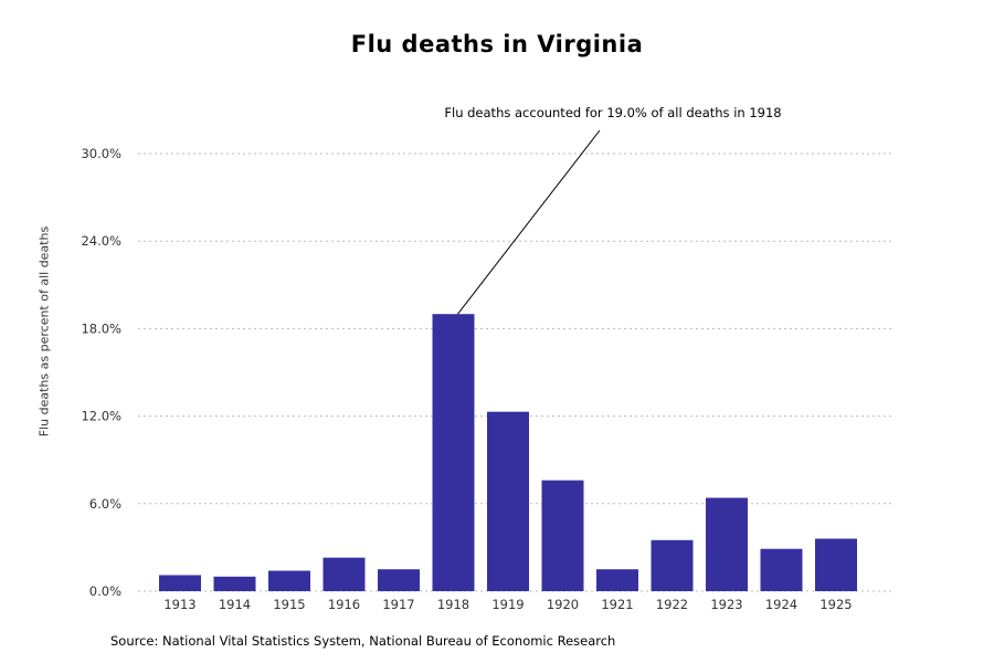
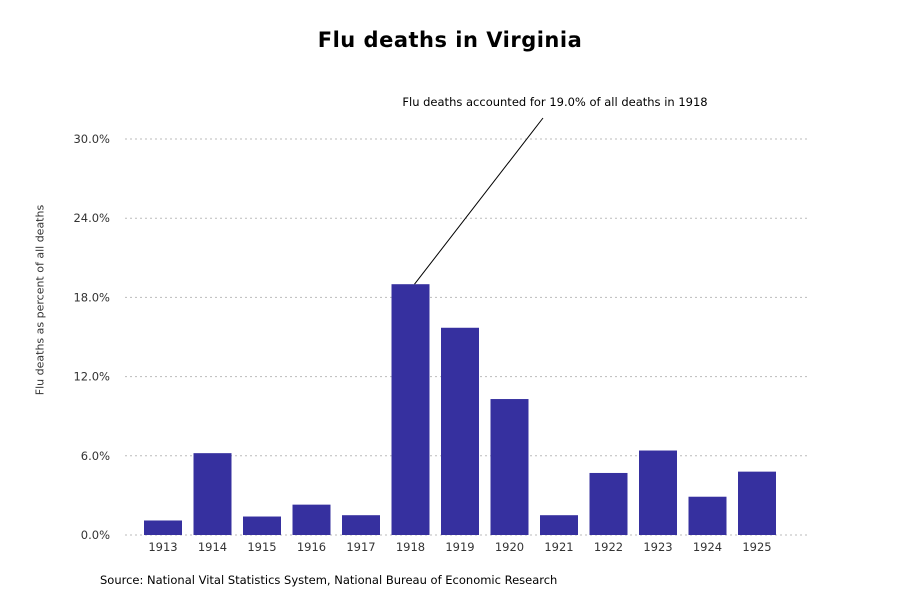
1914: 1.0% -> 6.2%
1919: 12.3% -> 15.7%
1920: 7.6% -> 10.3%
1922: 3.5% -> 4.7%
1925: 3.6% -> 4.8%
